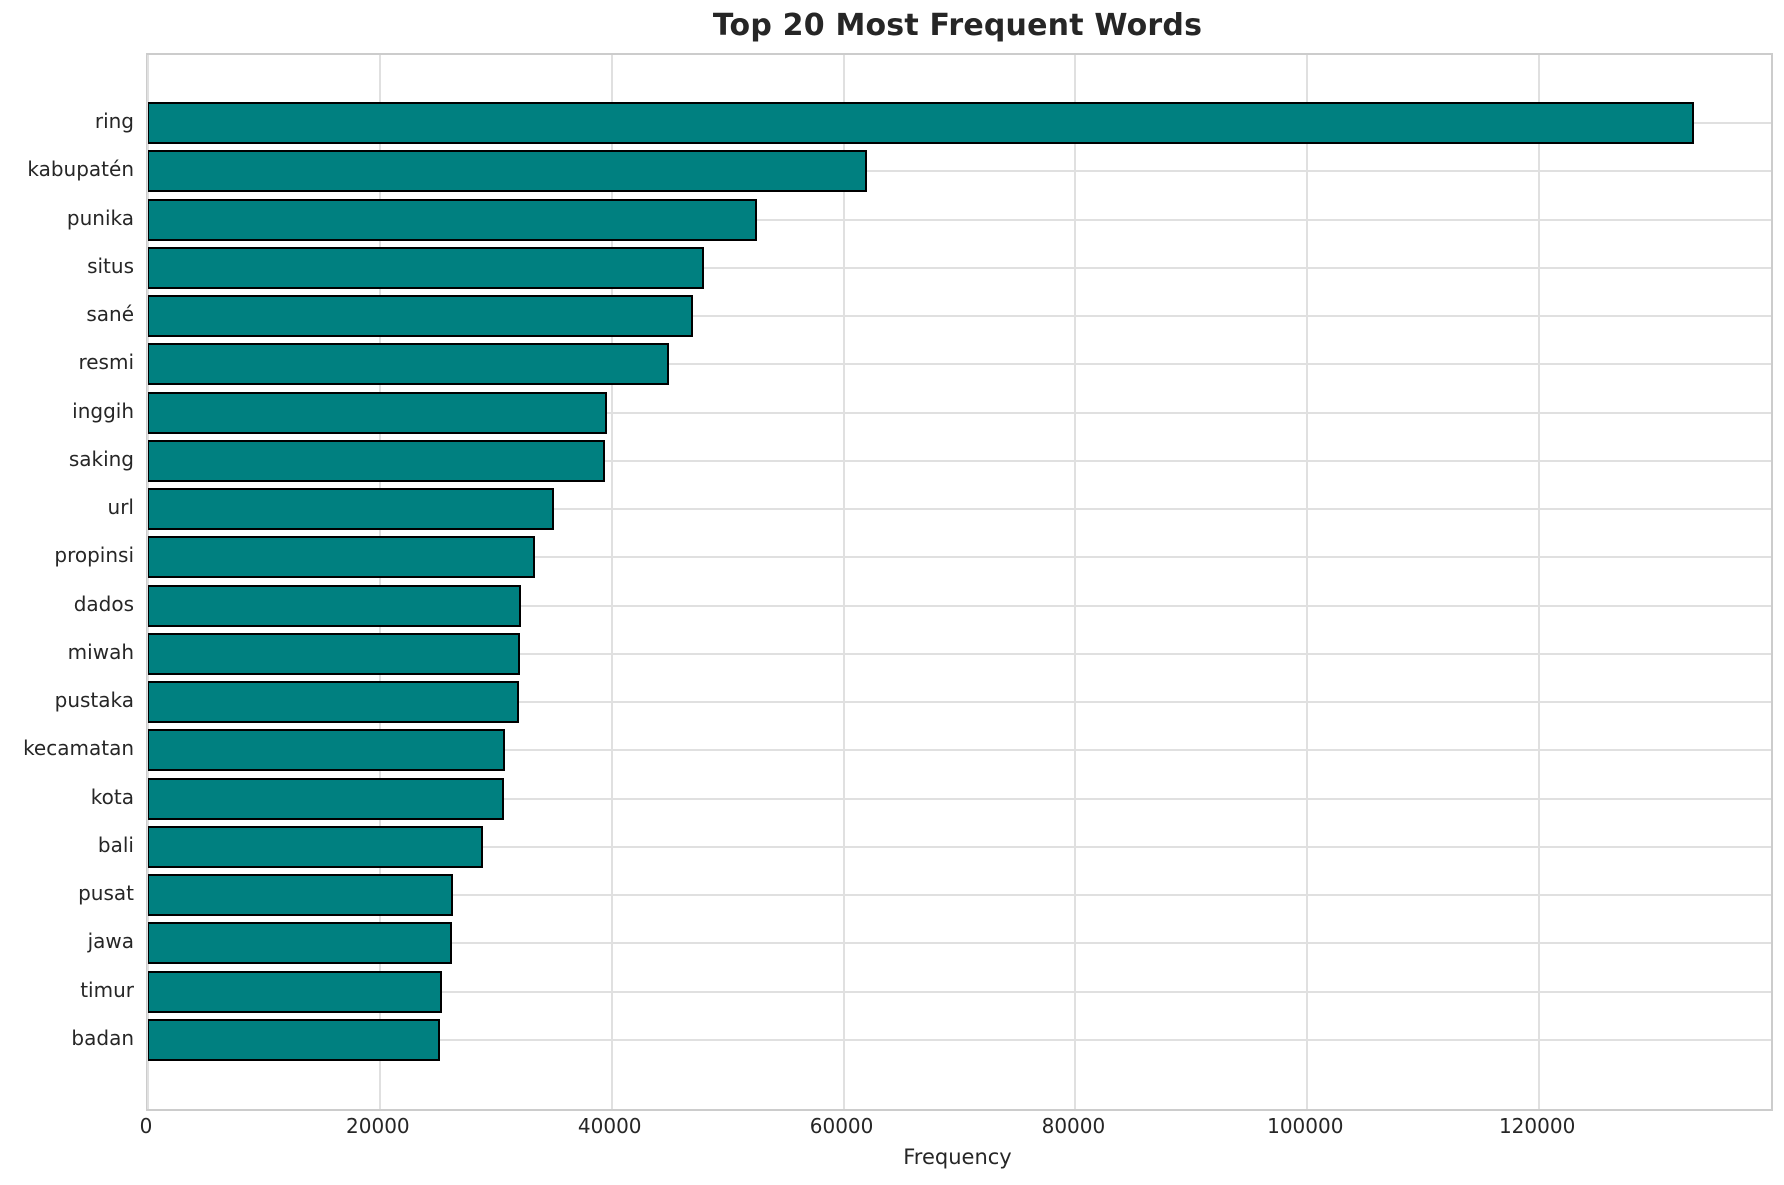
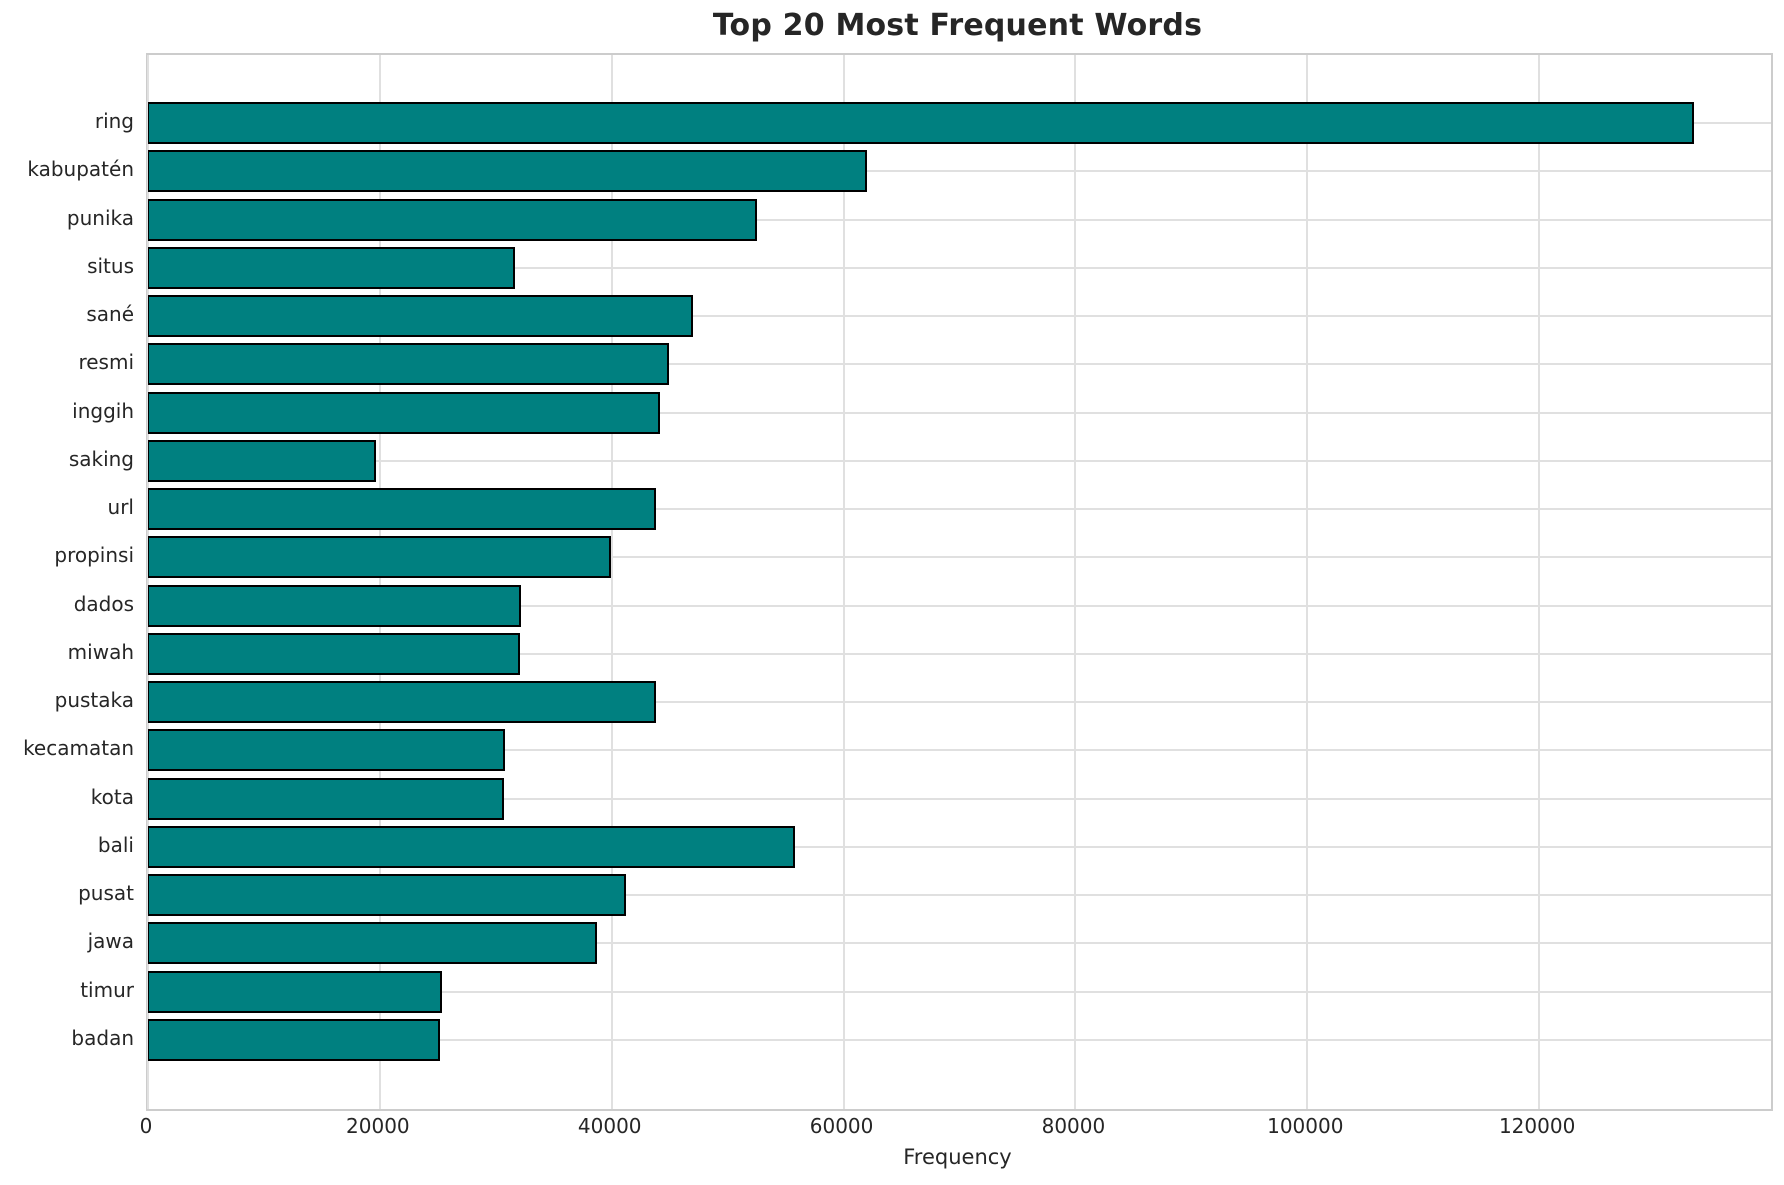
situs: 48000 -> 31700
inggih: 39600 -> 44200
saking: 39400 -> 19700
url: 35000 -> 43800
propinsi: 33400 -> 39900
pustaka: 32000 -> 43800
bali: 28900 -> 55800
pusat: 26300 -> 41200
jawa: 26200 -> 38700
